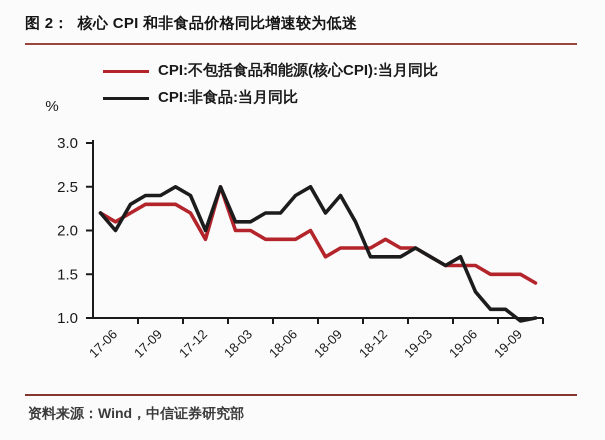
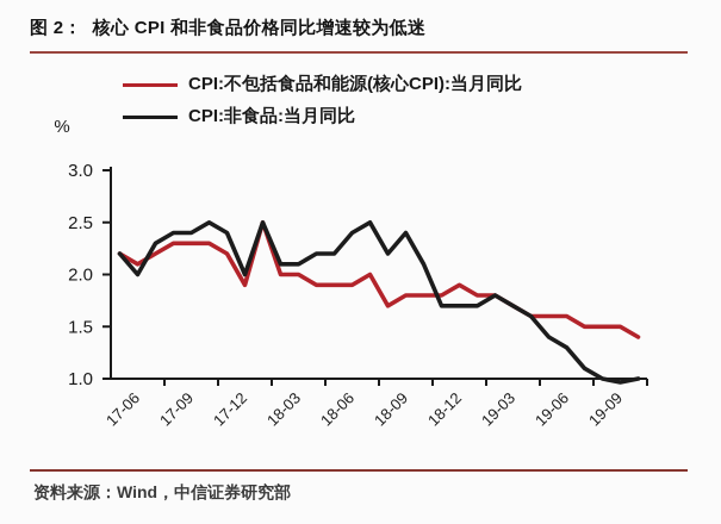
CPI:非食品:当月同比/19-06: 1.7 -> 1.4
CPI:非食品:当月同比/19-09: 1.1 -> 1.0
